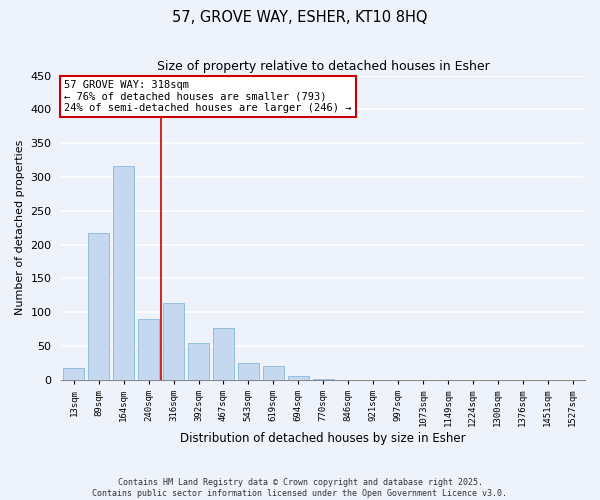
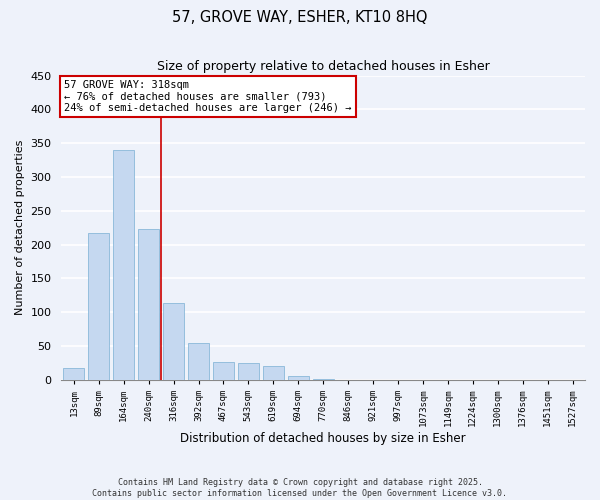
164sqm: 316 -> 340
240sqm: 90 -> 223
467sqm: 76 -> 26
